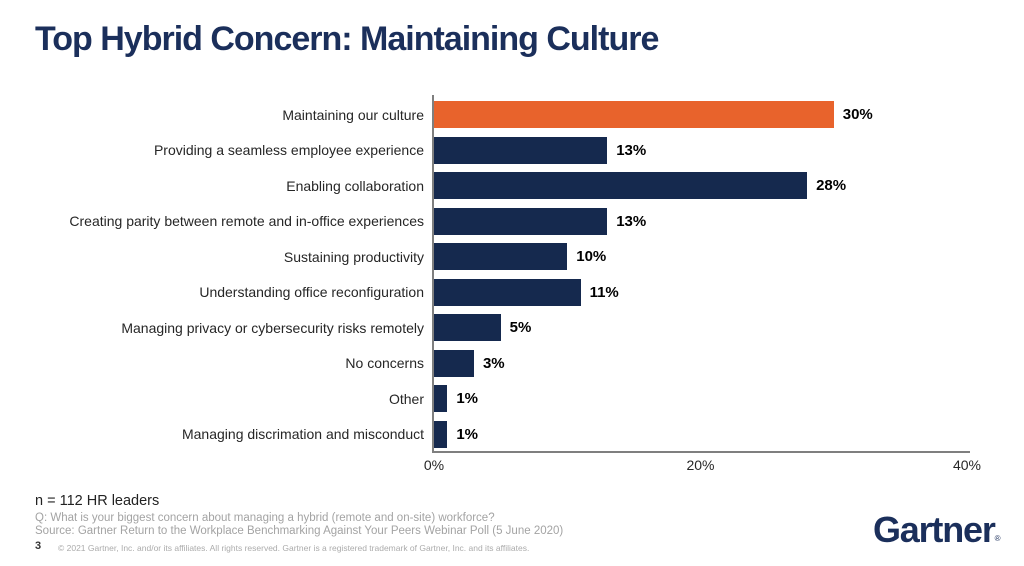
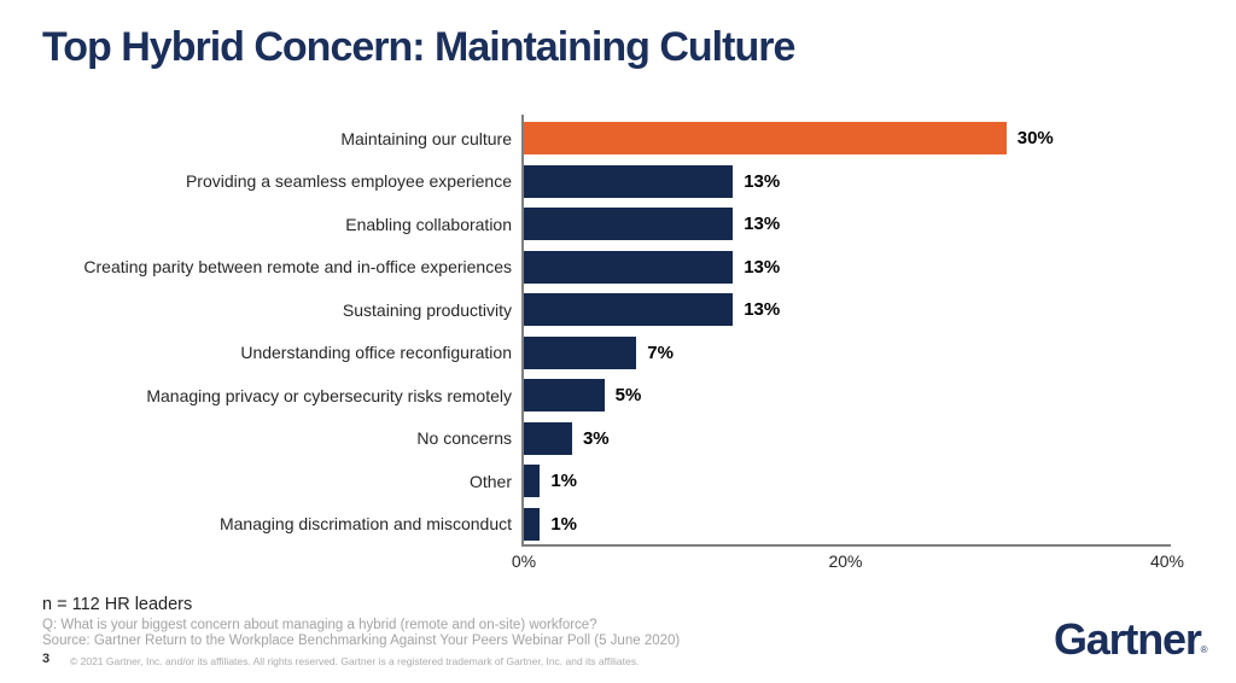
Enabling collaboration: 28% -> 13%
Sustaining productivity: 10% -> 13%
Understanding office reconfiguration: 11% -> 7%
